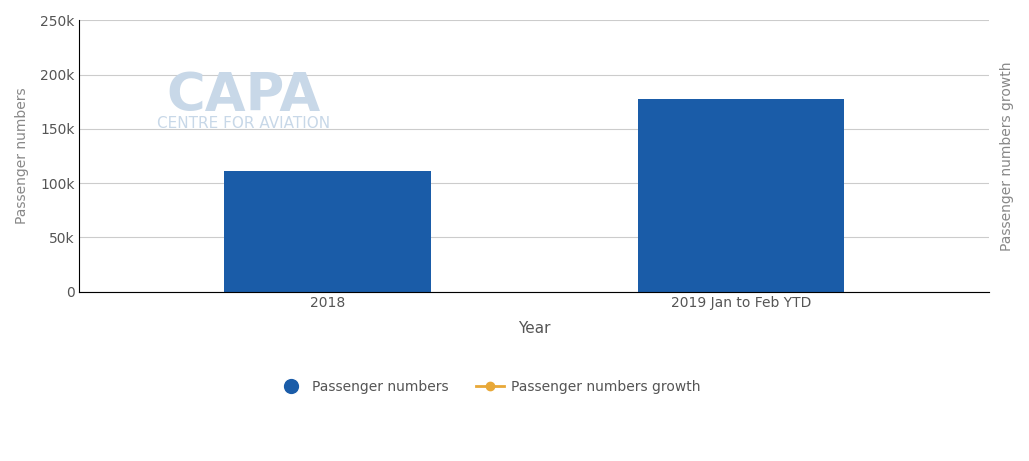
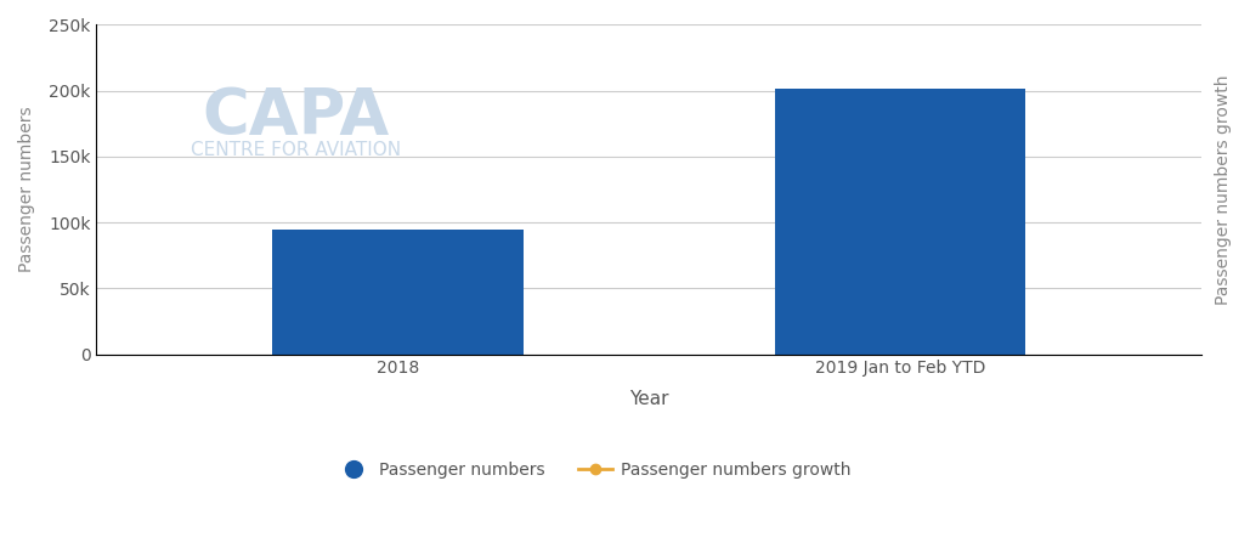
2018: 111k -> 95k
2019 Jan to Feb YTD: 178k -> 202k
